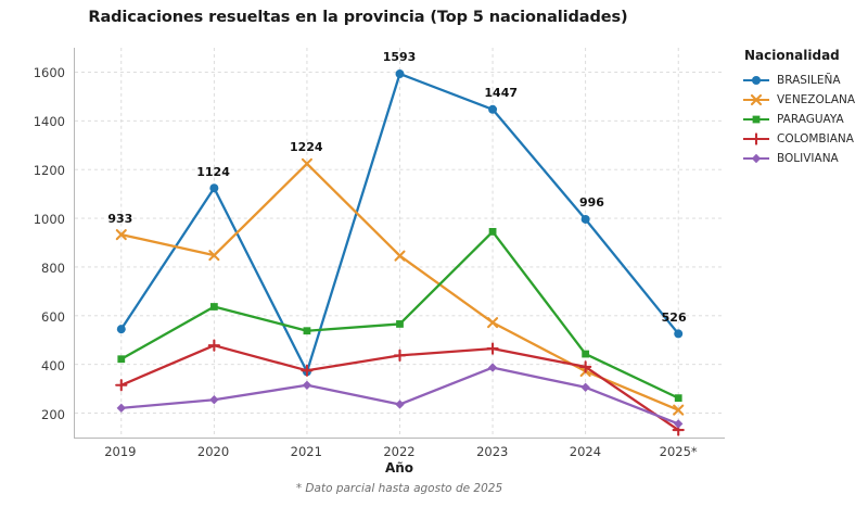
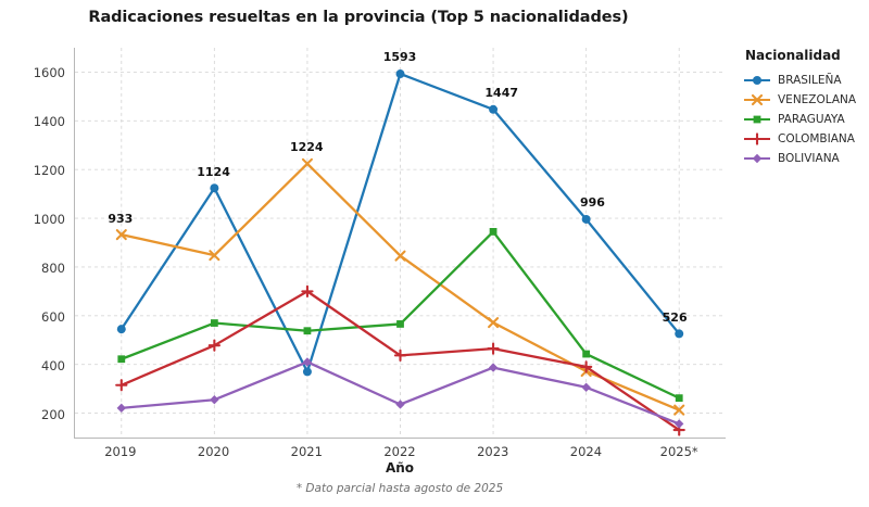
PARAGUAYA/2020: 640 -> 570
COLOMBIANA/2021: 380 -> 700
BOLIVIANA/2021: 320 -> 410
